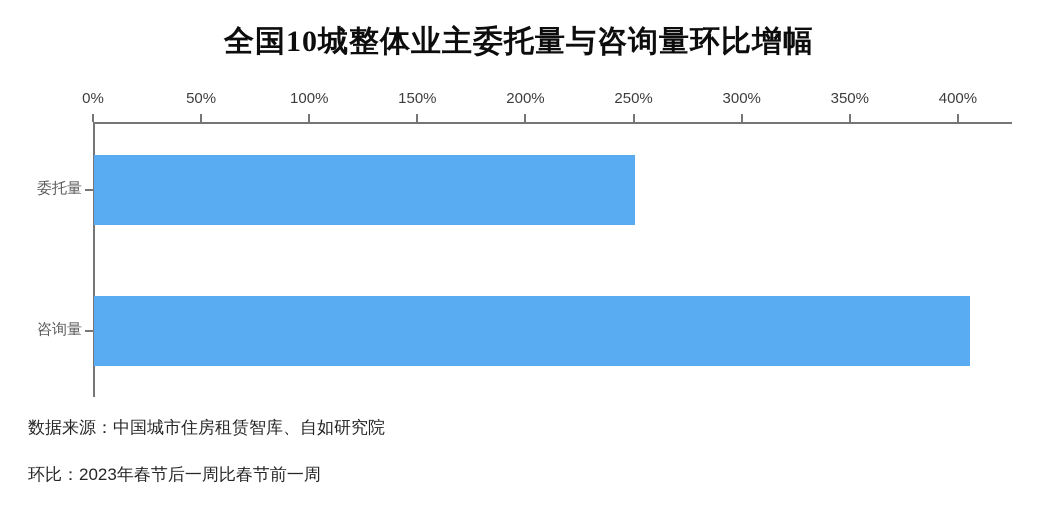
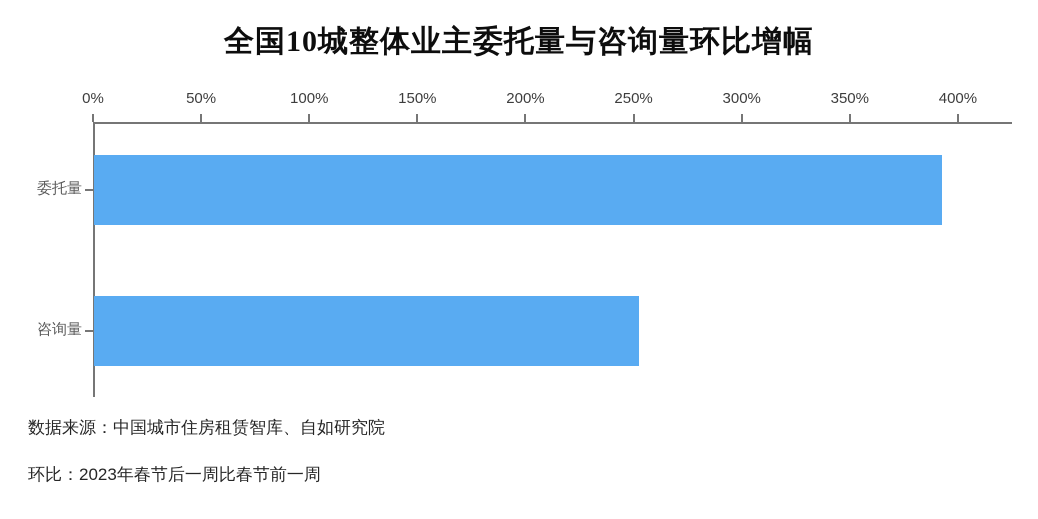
委托量: 250% -> 392%
咨询量: 405% -> 252%
